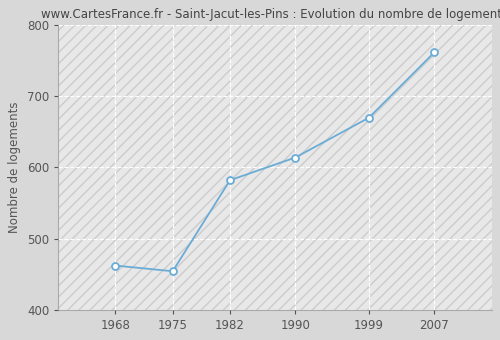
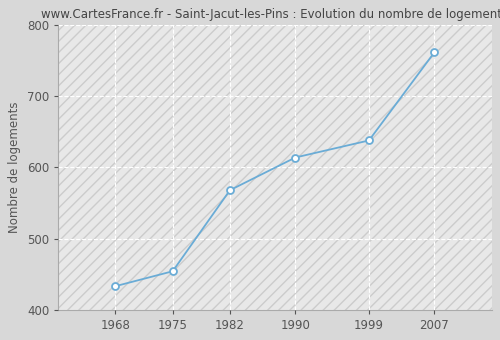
1968: 462 -> 433
1982: 582 -> 568
1999: 670 -> 638
